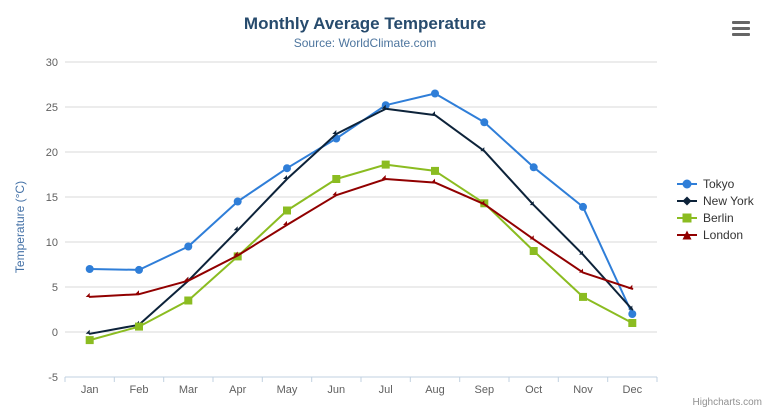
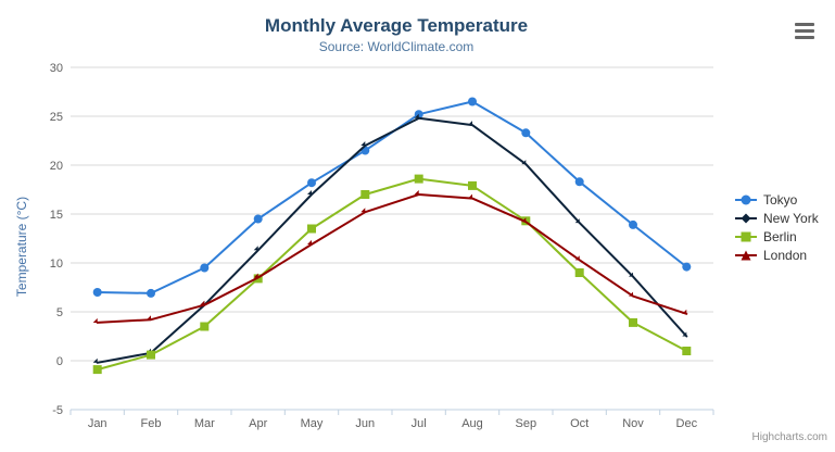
Tokyo/Dec: 2 -> 10
